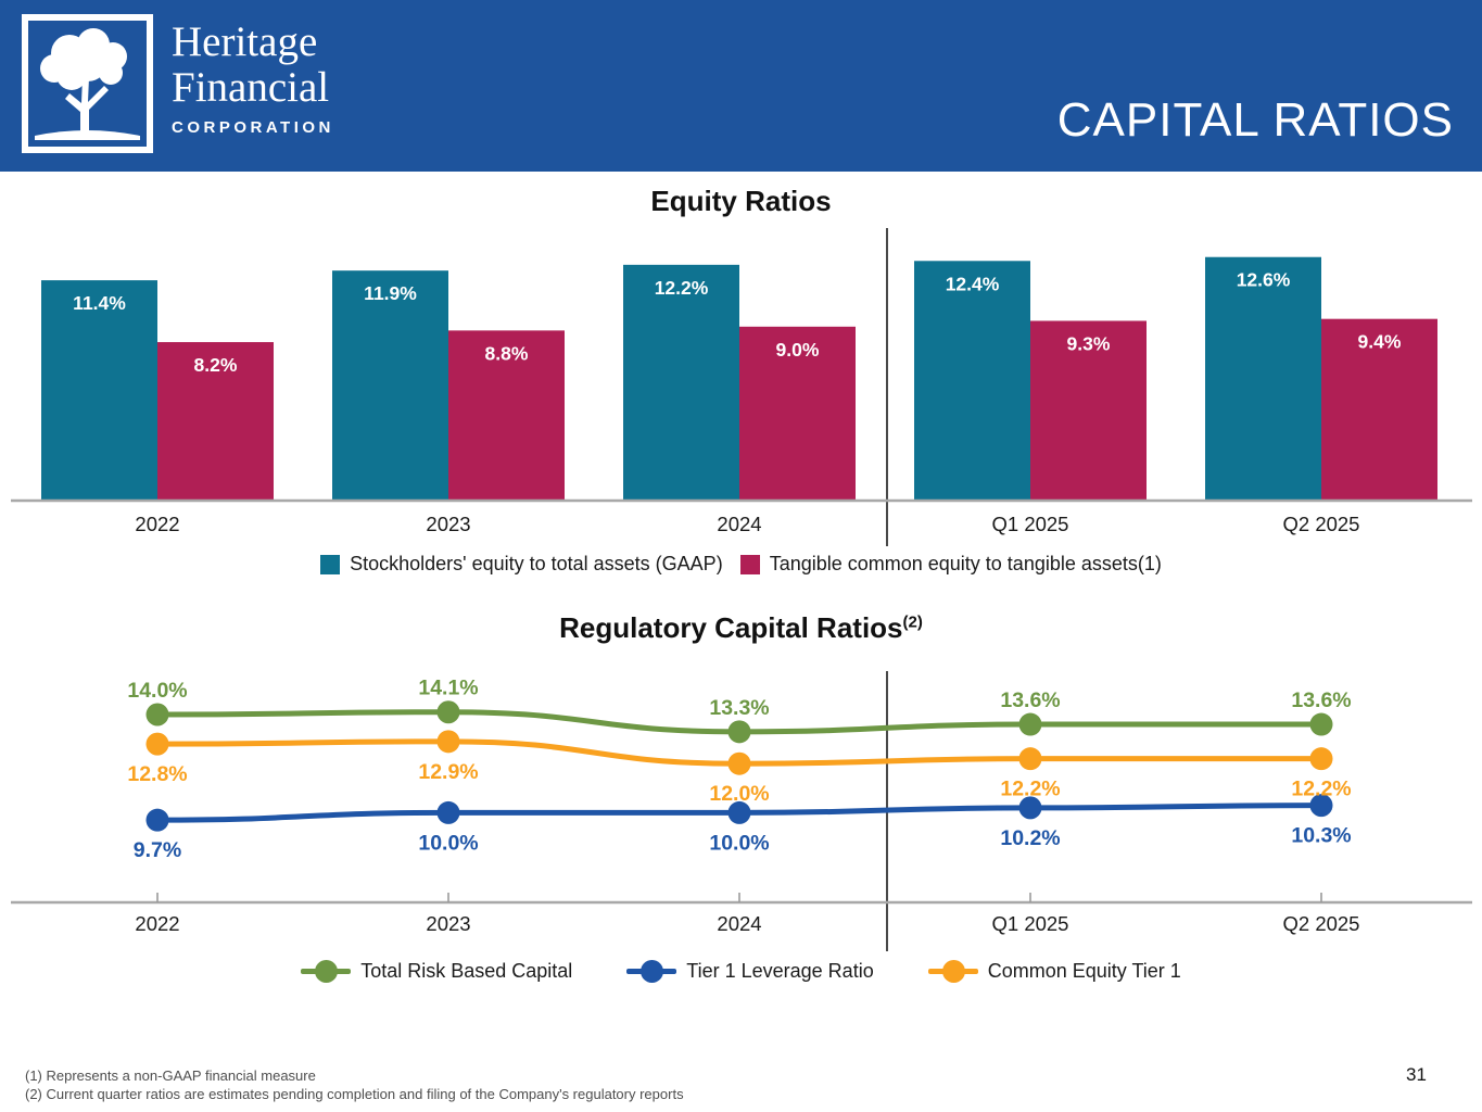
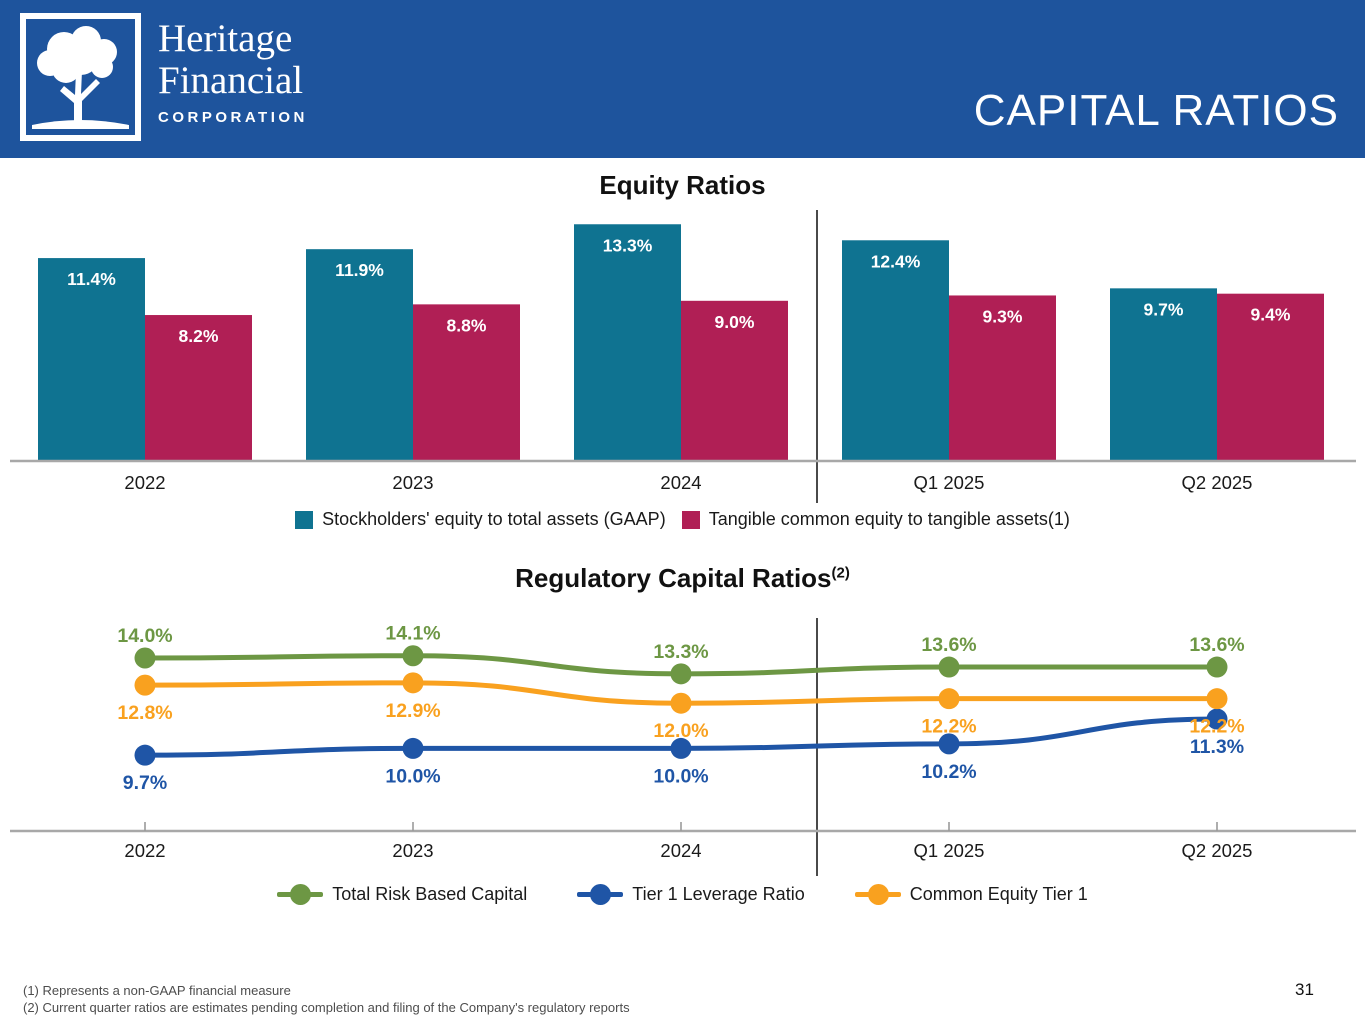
Equity Ratios/Stockholders' equity to total assets (GAAP)/2024: 12.2% -> 13.3%
Equity Ratios/Stockholders' equity to total assets (GAAP)/Q2 2025: 12.6% -> 9.7%
Regulatory Capital Ratios/Tier 1 Leverage Ratio/Q2 2025: 10.3% -> 11.3%
